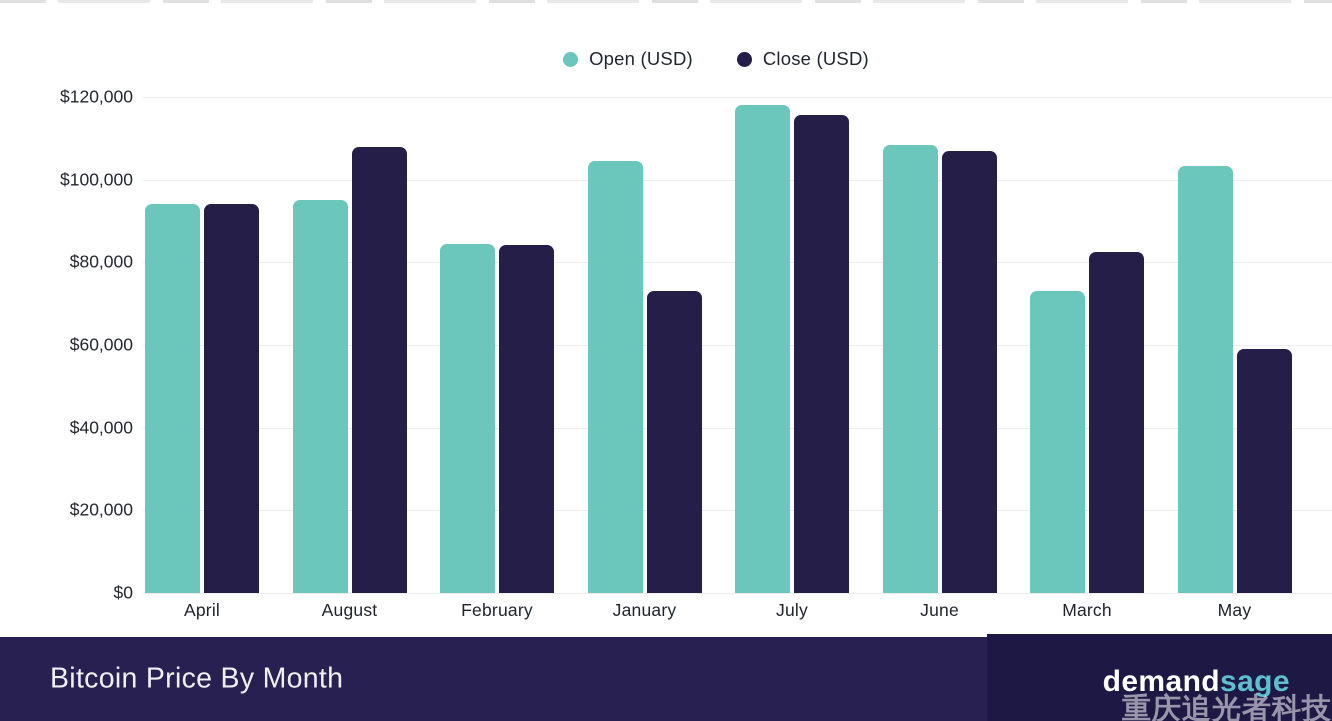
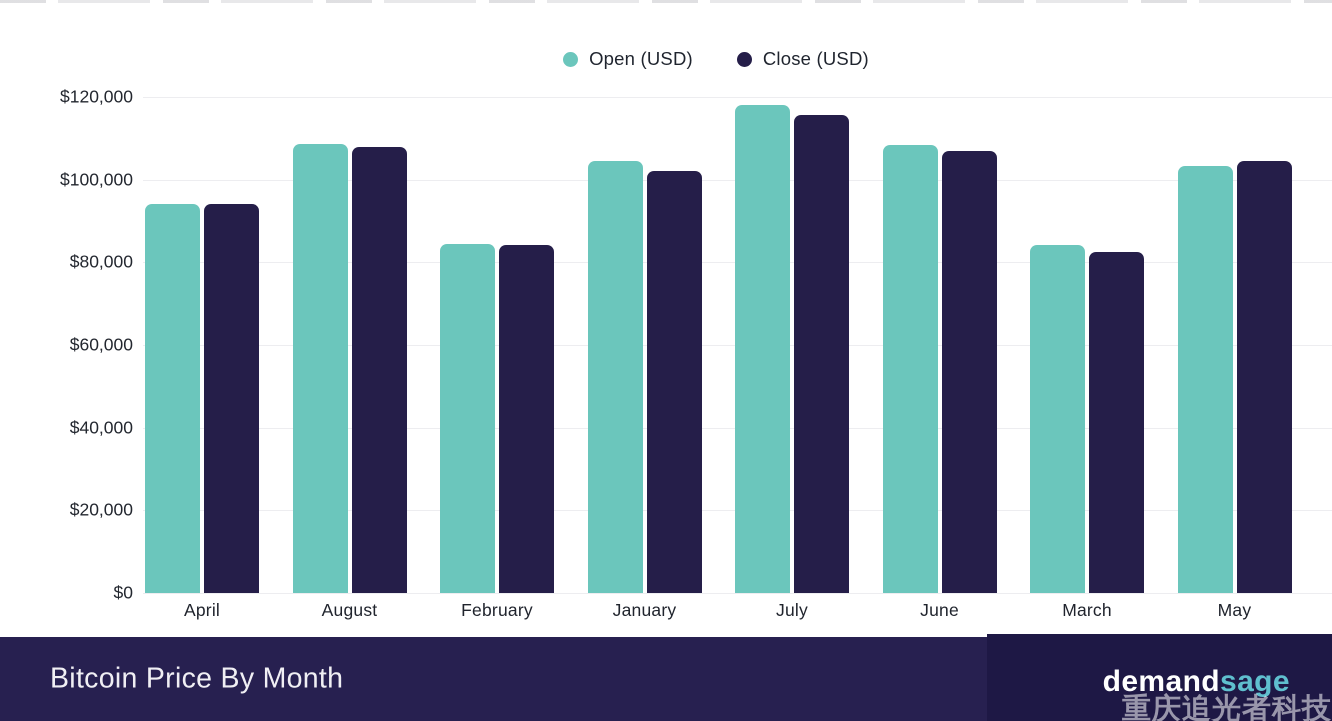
Open (USD)/August: $95000 -> $109000
Close (USD)/January: $73000 -> $102000
Open (USD)/March: $73000 -> $84000
Close (USD)/May: $59000 -> $104000
